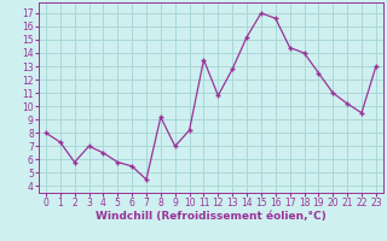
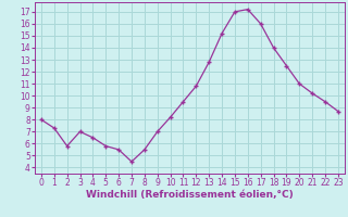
8: 9.2 -> 5.5
11: 13.5 -> 9.5
16: 16.6 -> 17.2
17: 14.4 -> 16.0
23: 13.0 -> 8.7
